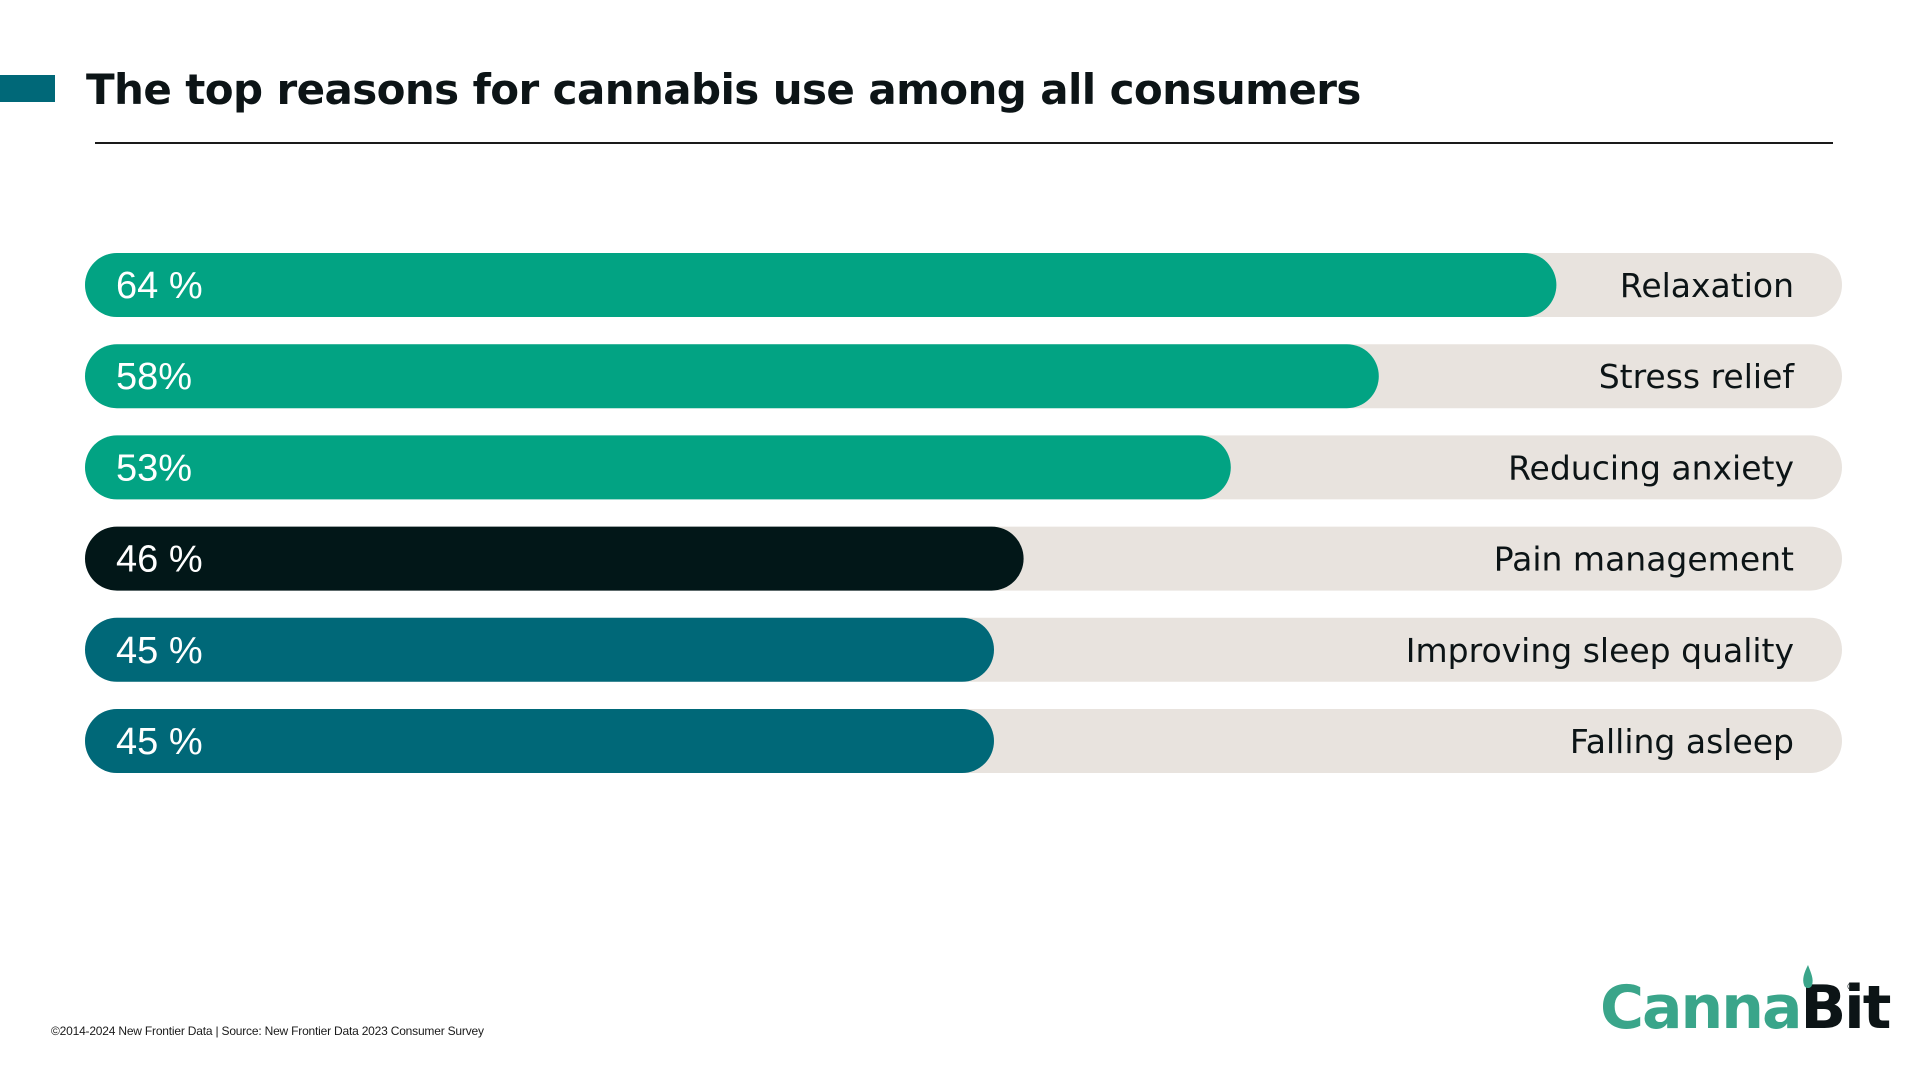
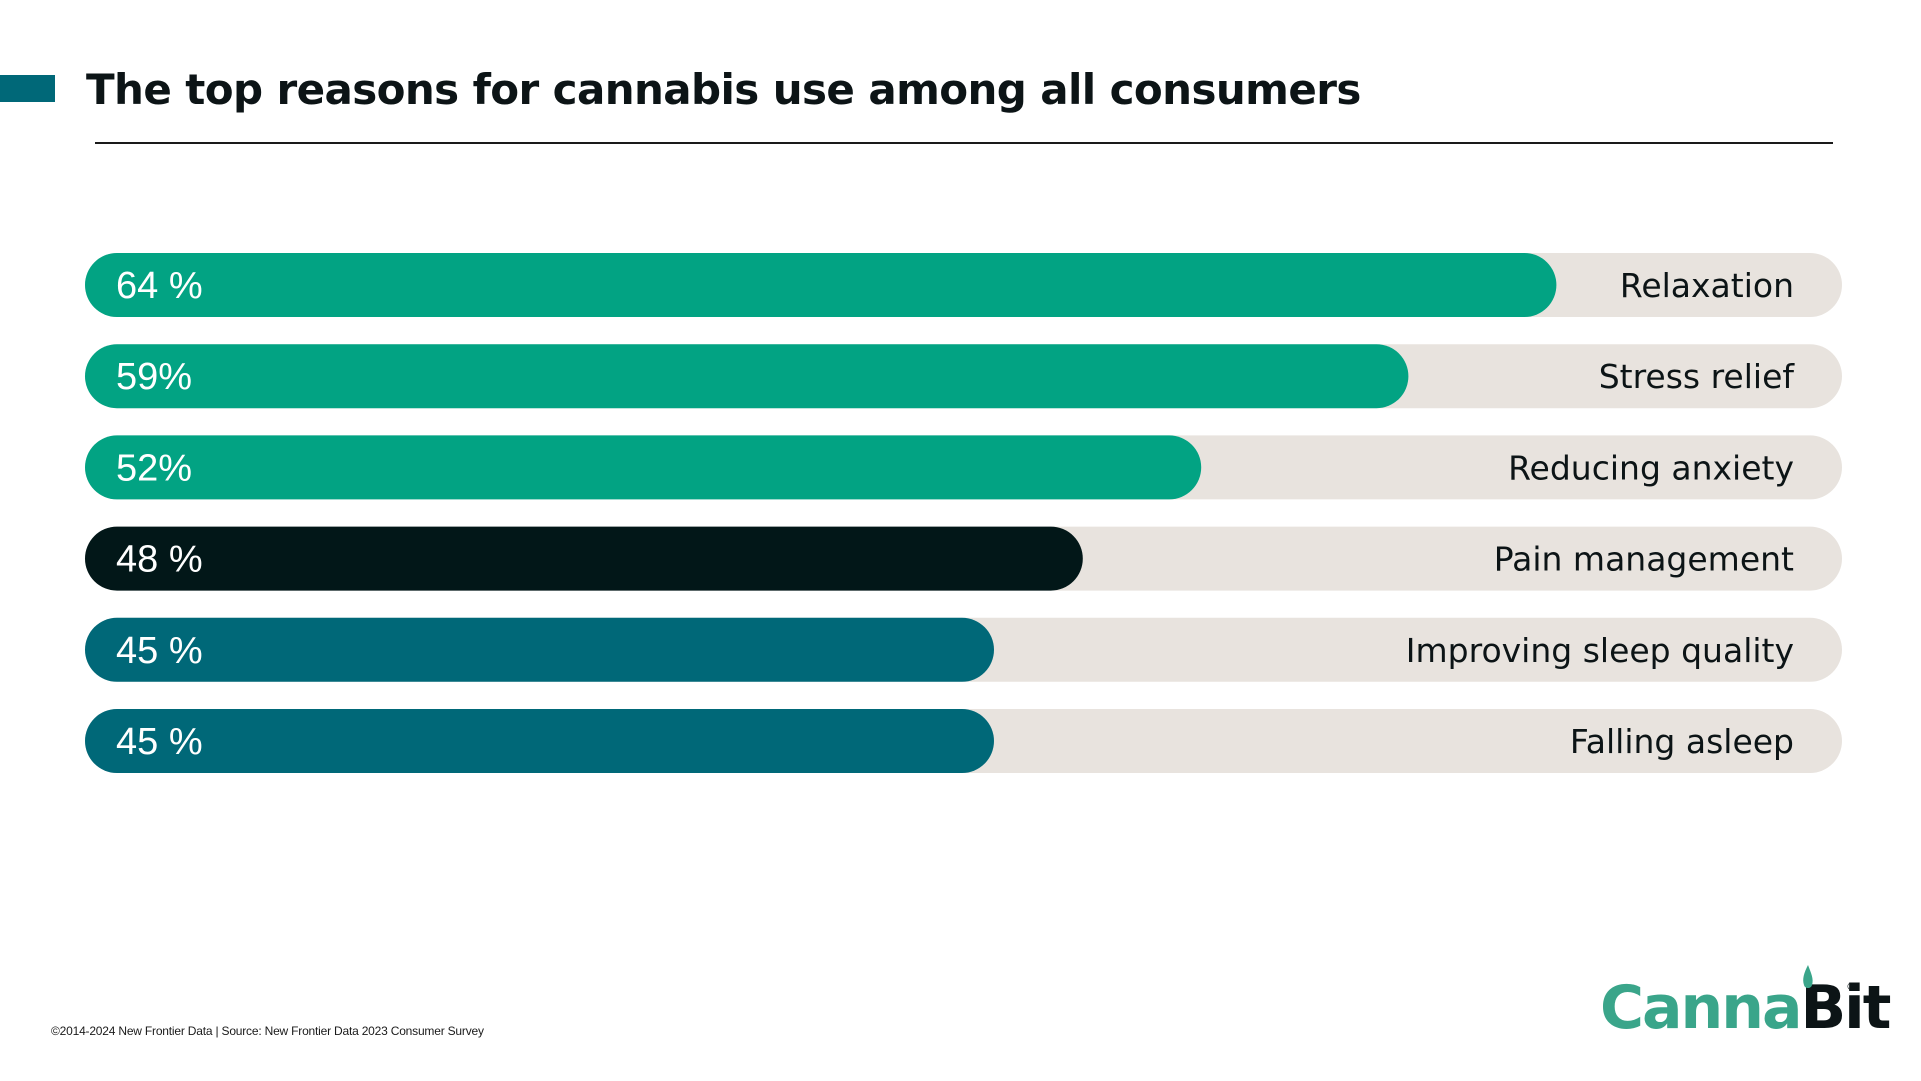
Stress relief: 58% -> 59%
Reducing anxiety: 53% -> 52%
Pain management: 46 -> 48
